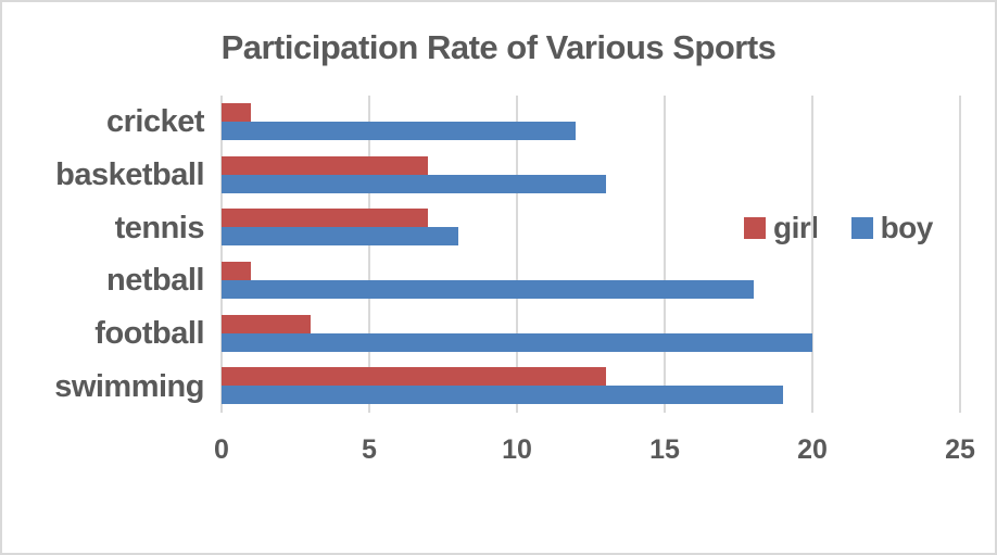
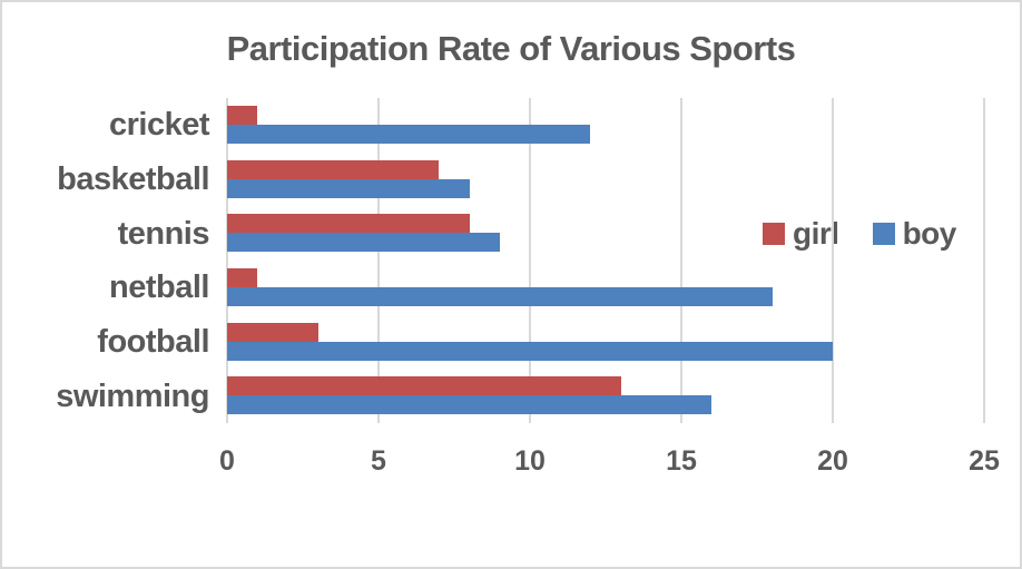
boy/basketball: 13 -> 8
girl/tennis: 7 -> 8
boy/tennis: 8 -> 9
boy/swimming: 19 -> 16
